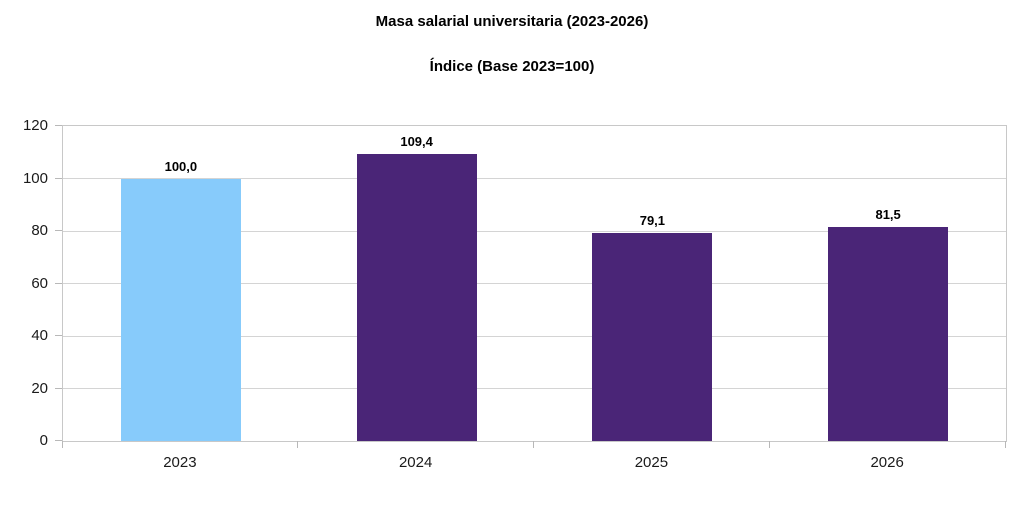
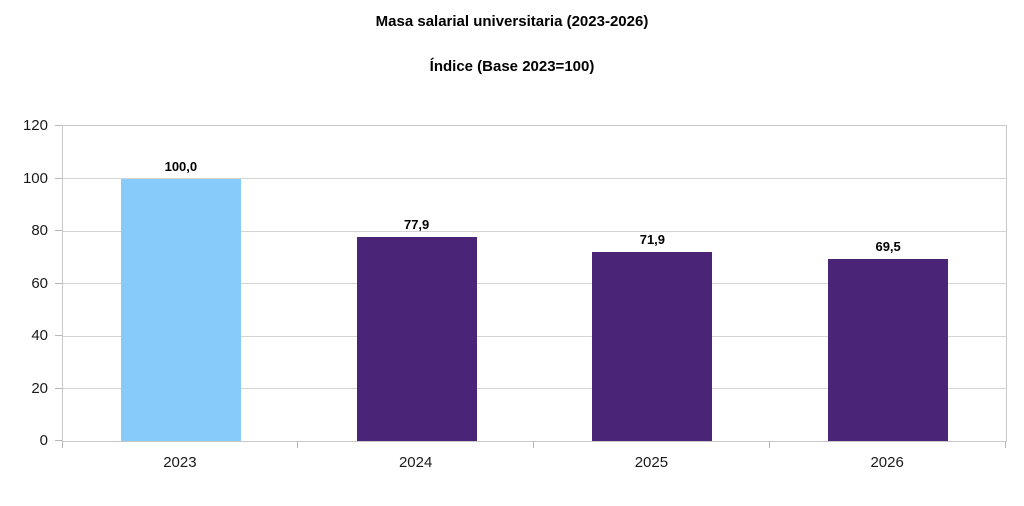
2024: 109,4 -> 77,9
2025: 79,1 -> 71,9
2026: 81,5 -> 69,5
